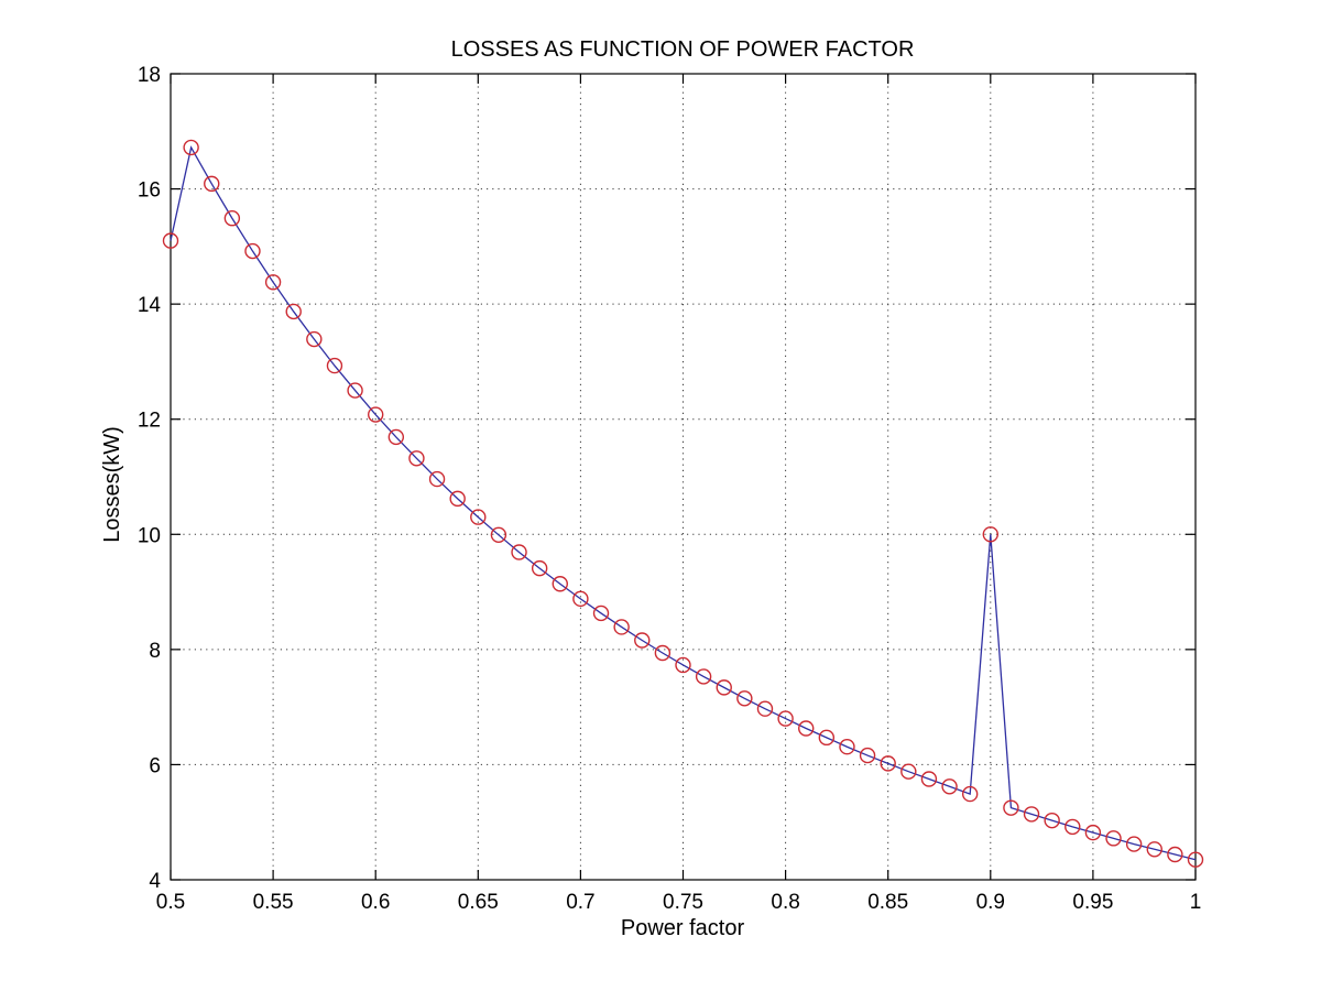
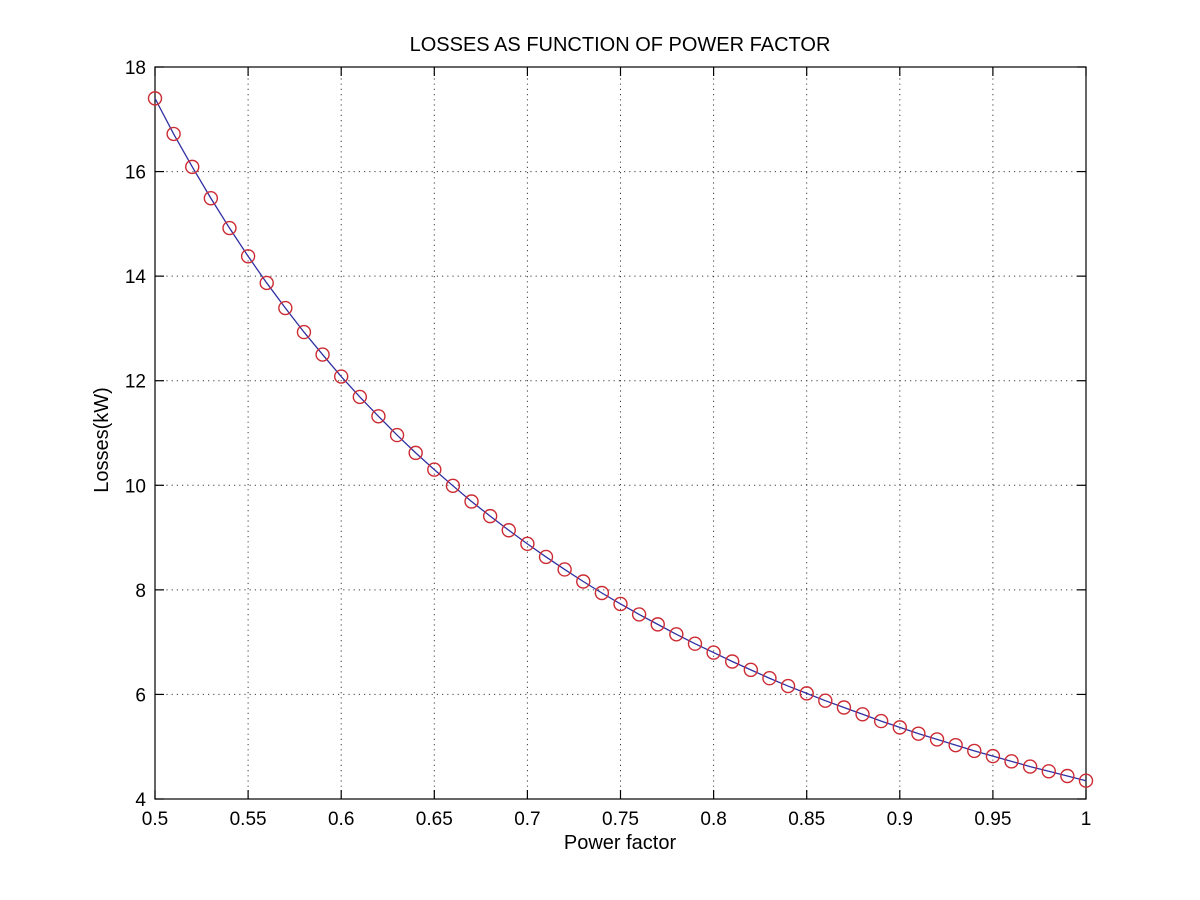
0.5: 15.1 -> 17.4
0.9: 10.0 -> 5.4
